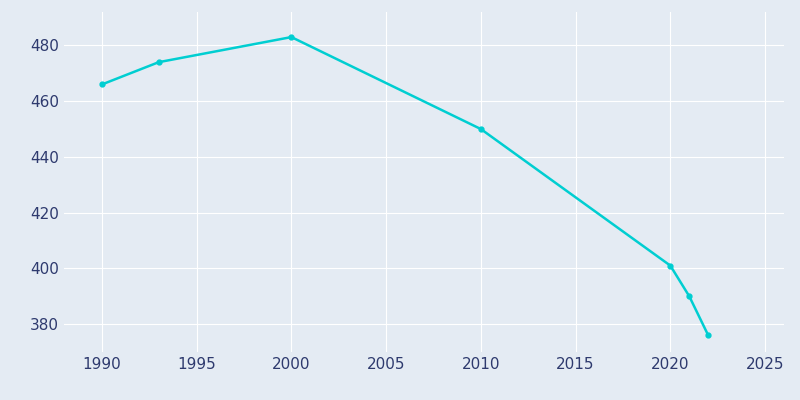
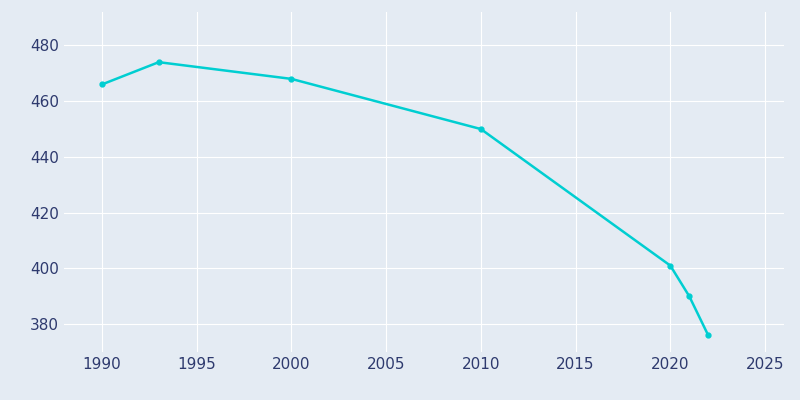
2000: 483 -> 468
